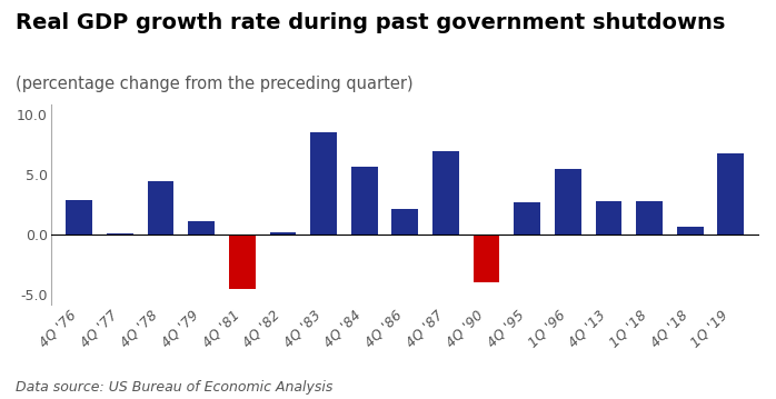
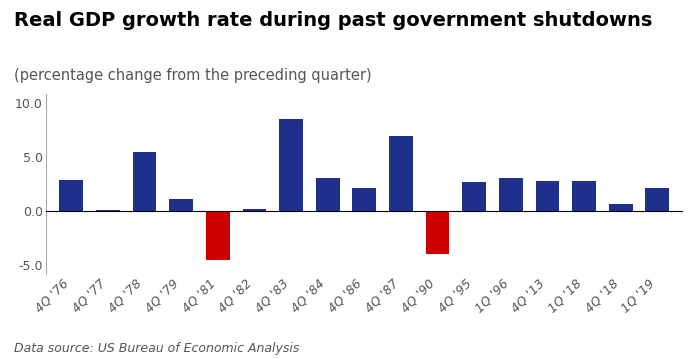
4Q '78: 4.4 -> 5.5
4Q '84: 5.6 -> 3.1
1Q '96: 5.5 -> 3.1
1Q '19: 6.7 -> 2.1
